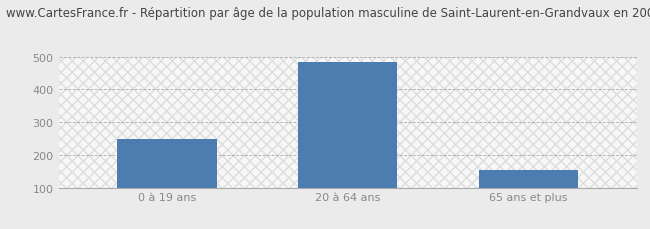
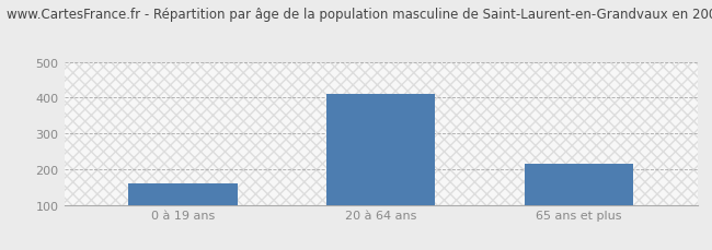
0 à 19 ans: 247 -> 160
20 à 64 ans: 484 -> 410
65 ans et plus: 153 -> 215
